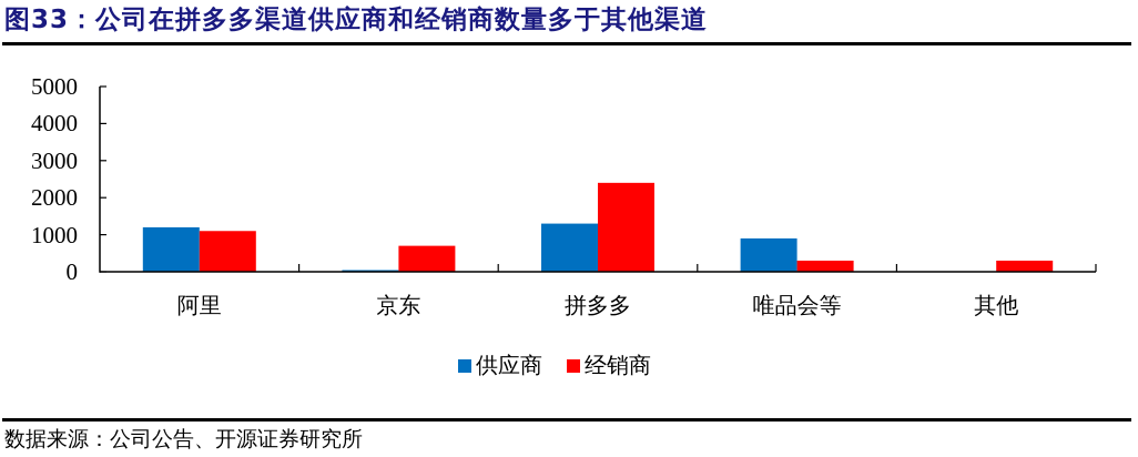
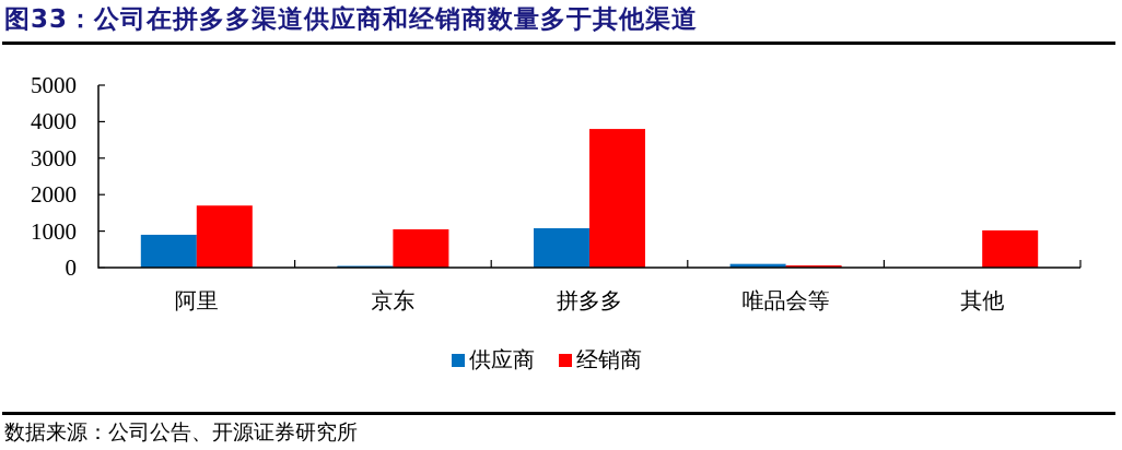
供应商/阿里: 1200 -> 900
经销商/阿里: 1100 -> 1700
经销商/京东: 700 -> 1000
供应商/拼多多: 1300 -> 1100
经销商/拼多多: 2400 -> 3800
供应商/唯品会等: 900 -> 100
经销商/唯品会等: 300 -> 100
经销商/其他: 300 -> 1000
